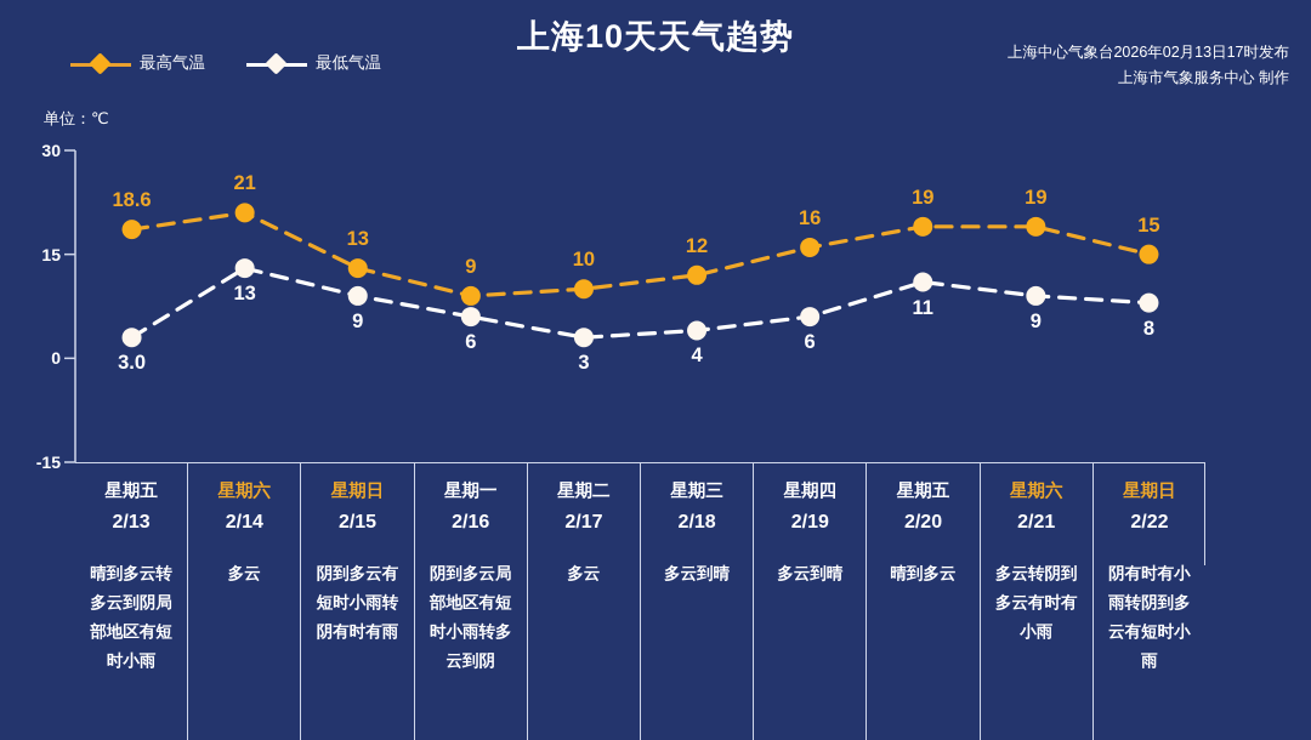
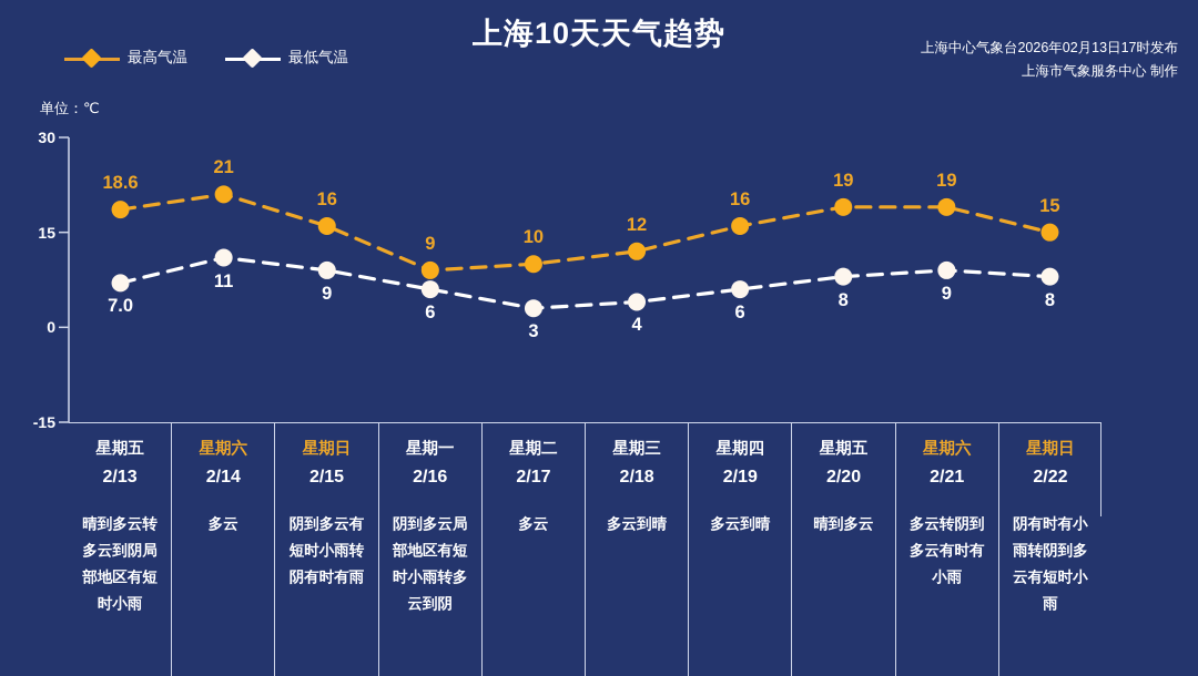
最低气温/2/13: 3.0 -> 7.0
最低气温/2/14: 13 -> 11
最高气温/2/15: 13 -> 16
最低气温/2/20: 11 -> 8
